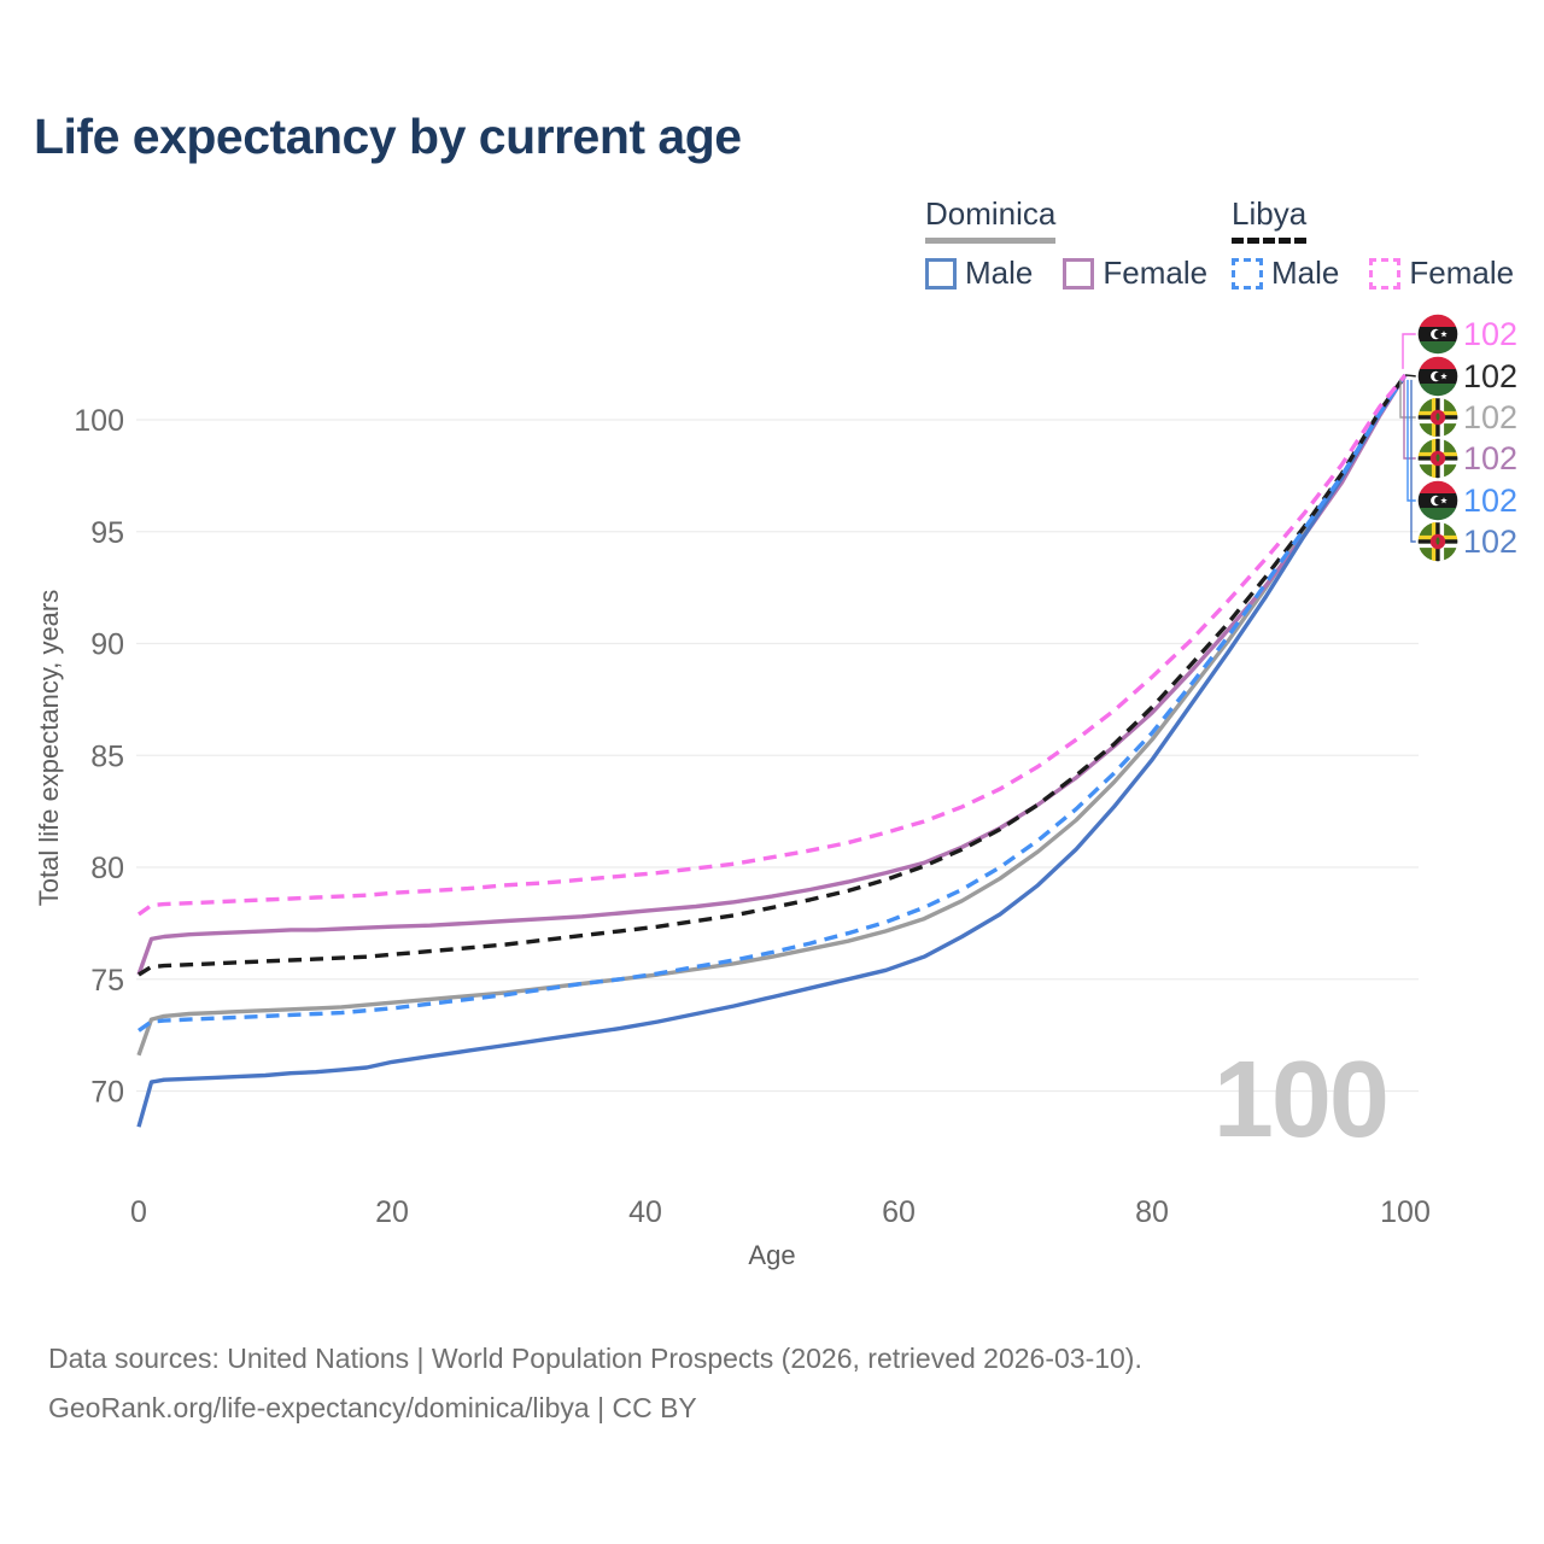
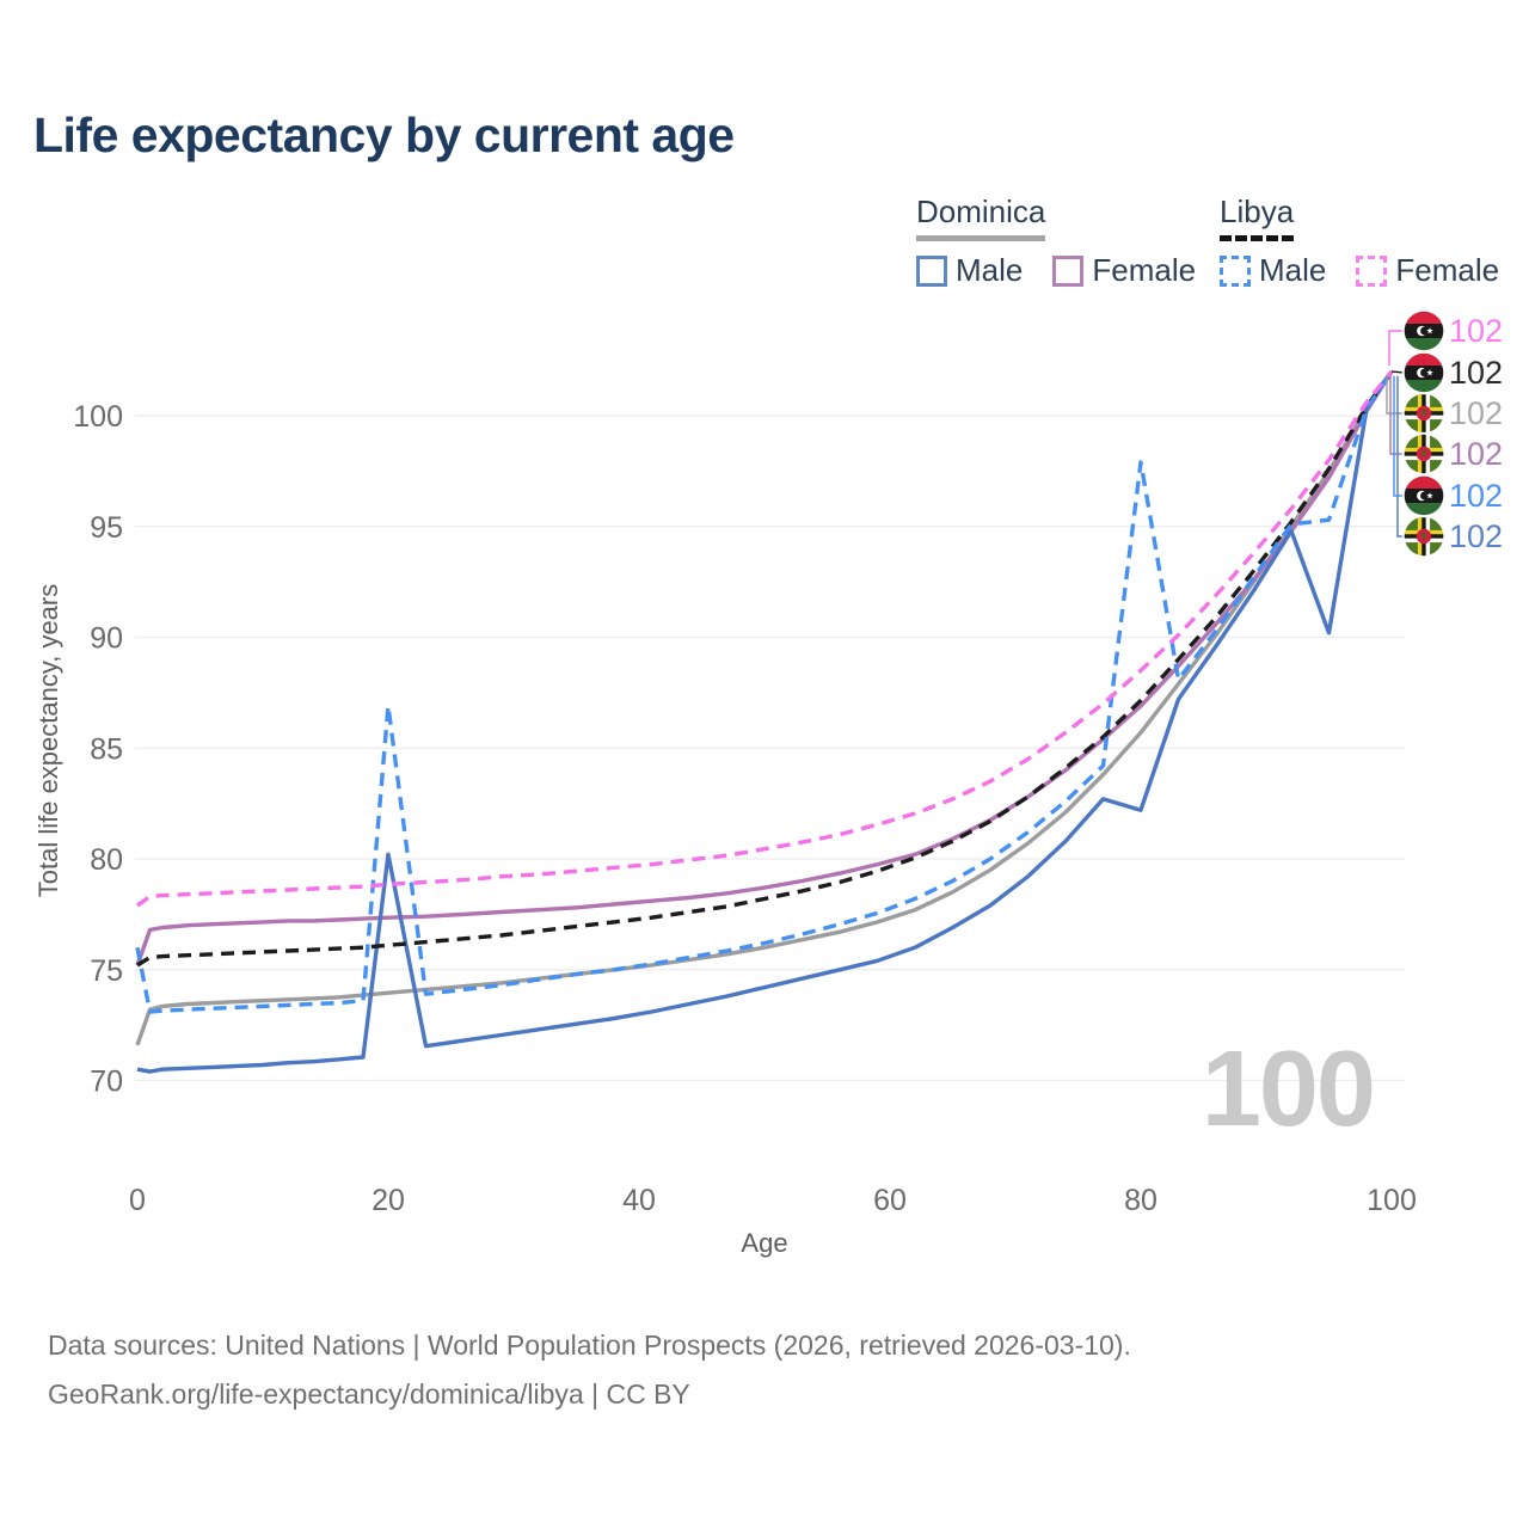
Dominica Male/0: 68.4 -> 70.5
Libya Male/0: 72.7 -> 76.0
Dominica Male/20: 71.3 -> 80.2
Libya Male/20: 73.7 -> 86.9
Dominica Male/80: 84.8 -> 82.2
Libya Male/80: 86.0 -> 97.9
Dominica Male/95: 97.4 -> 90.2
Libya Male/95: 97.5 -> 95.3
